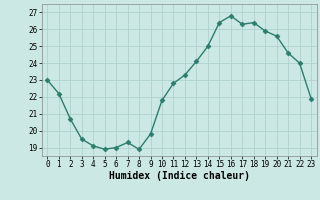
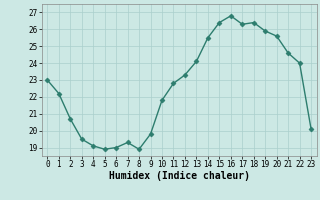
14: 25.0 -> 25.5
23: 21.9 -> 20.1
